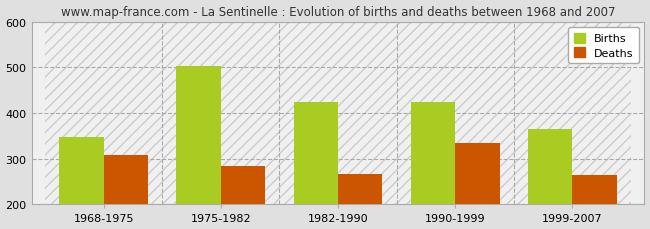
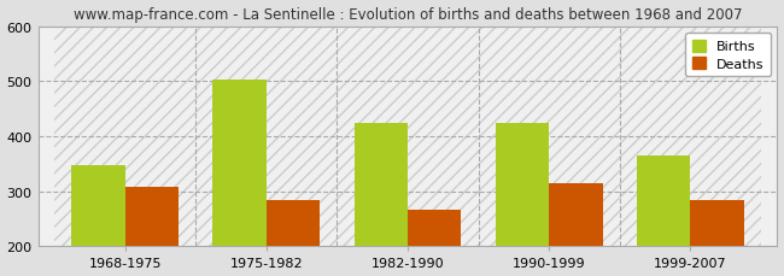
Deaths/1990-1999: 335 -> 315
Deaths/1999-2007: 265 -> 285
